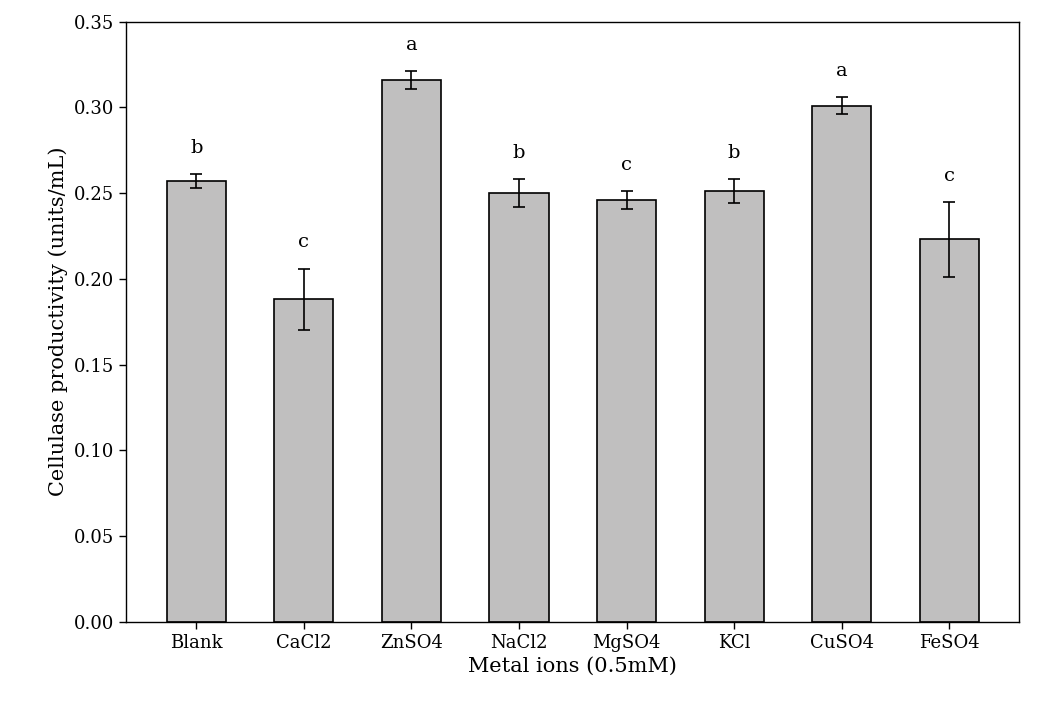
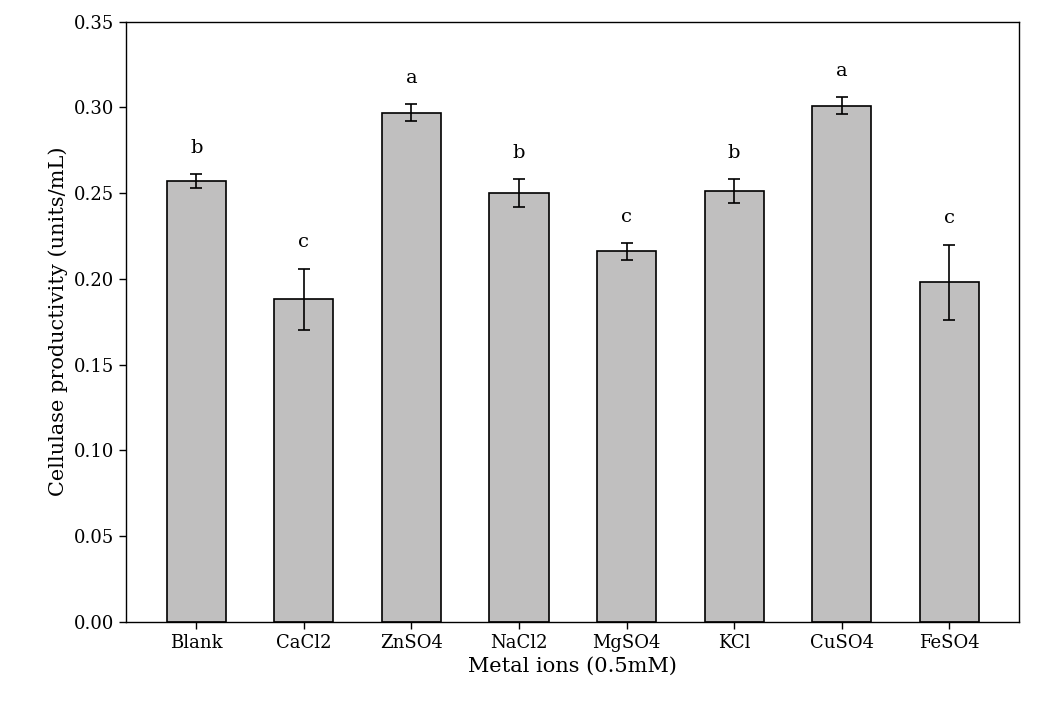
ZnSO4: 0.316 -> 0.297
MgSO4: 0.246 -> 0.216
FeSO4: 0.223 -> 0.198
